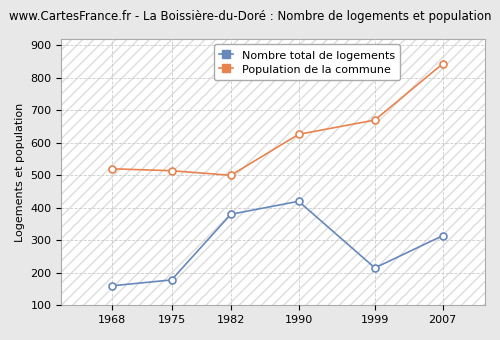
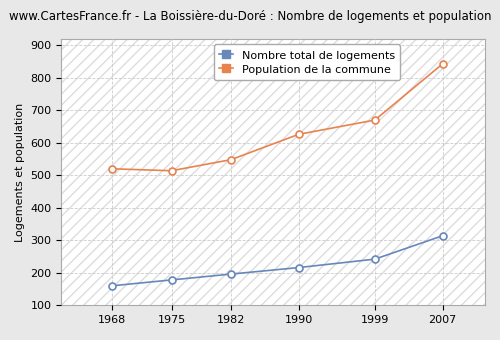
Nombre total de logements/1982: 380 -> 196
Population de la commune/1982: 500 -> 548
Nombre total de logements/1990: 420 -> 216
Nombre total de logements/1999: 215 -> 242
